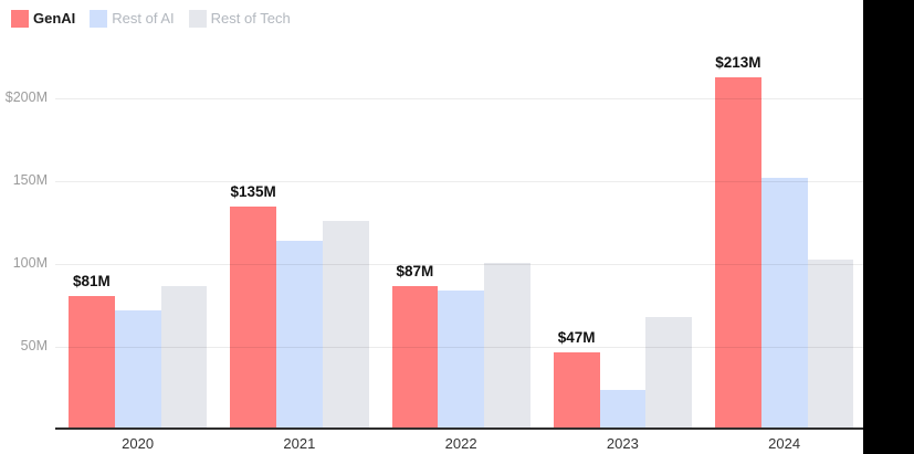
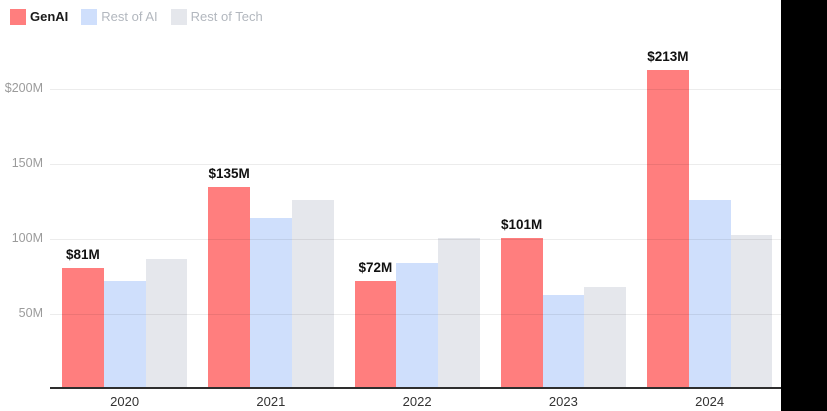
GenAI/2022: $87M -> $72M
GenAI/2023: $47M -> $101M
Rest of AI/2023: $24M -> $63M
Rest of AI/2024: $152M -> $126M
